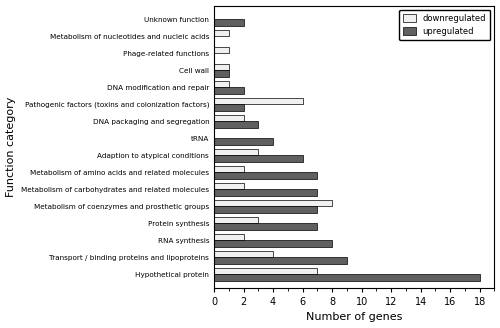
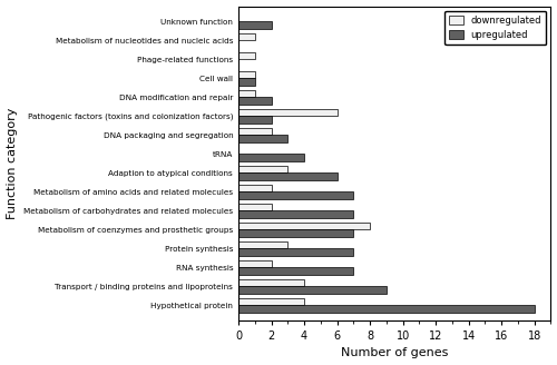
upregulated/RNA synthesis: 8 -> 7
downregulated/Hypothetical protein: 7 -> 4
